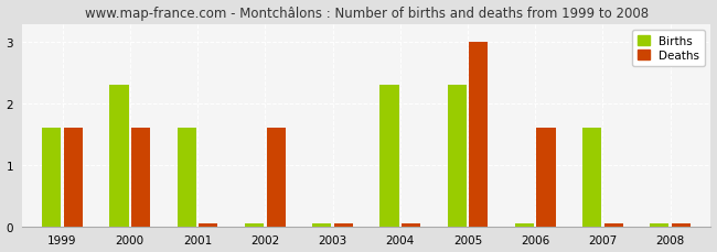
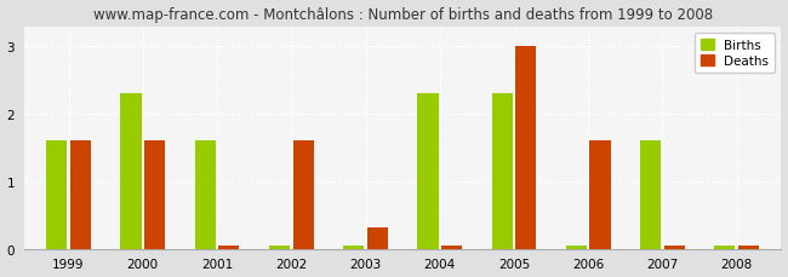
Deaths/2003: 0.05 -> 0.32
